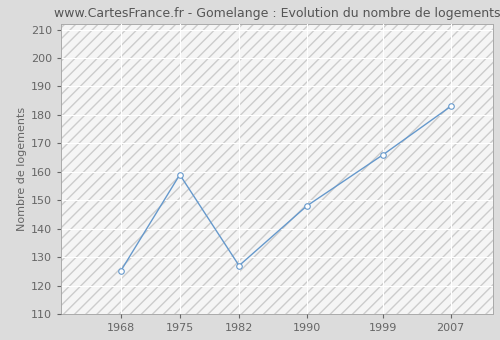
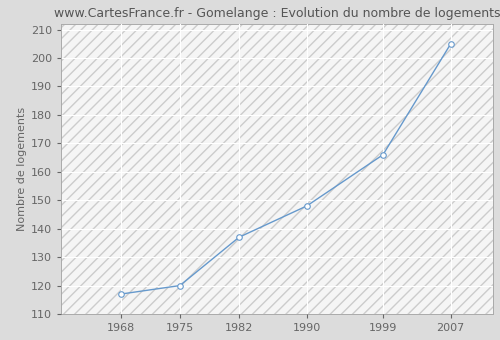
1968: 125 -> 117
1975: 159 -> 120
1982: 127 -> 137
2007: 183 -> 205
